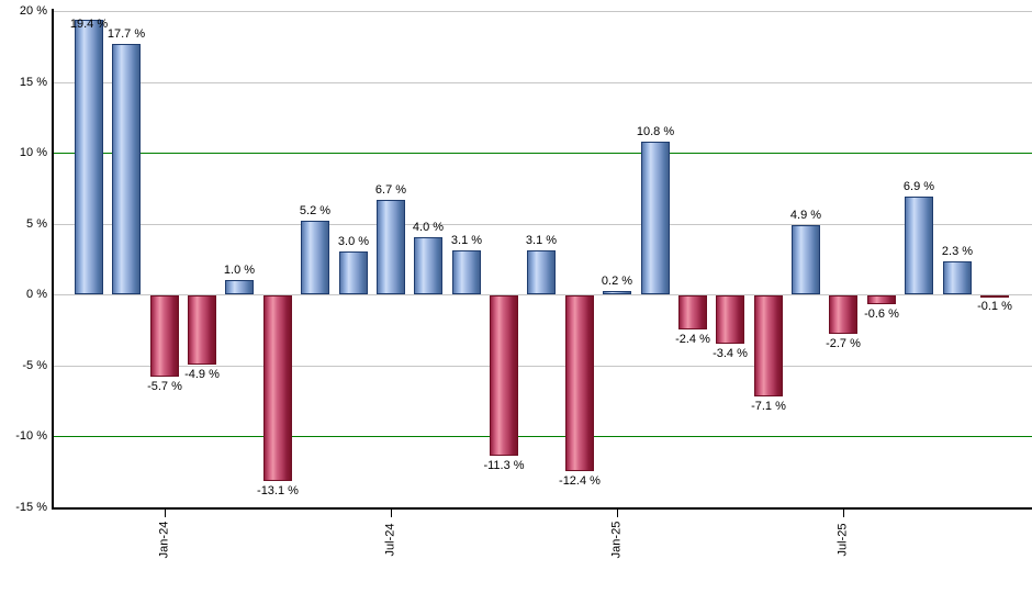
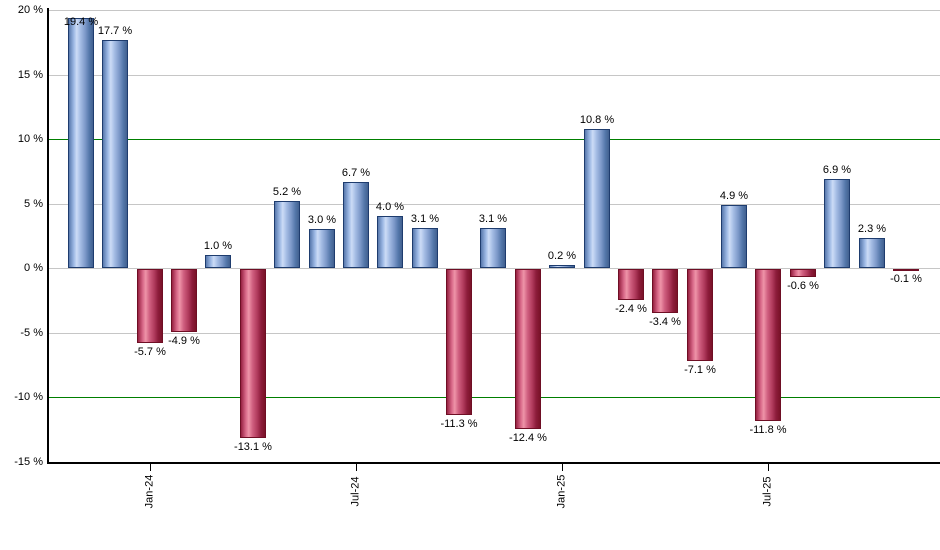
Jul-25: -2.7 -> -11.8
